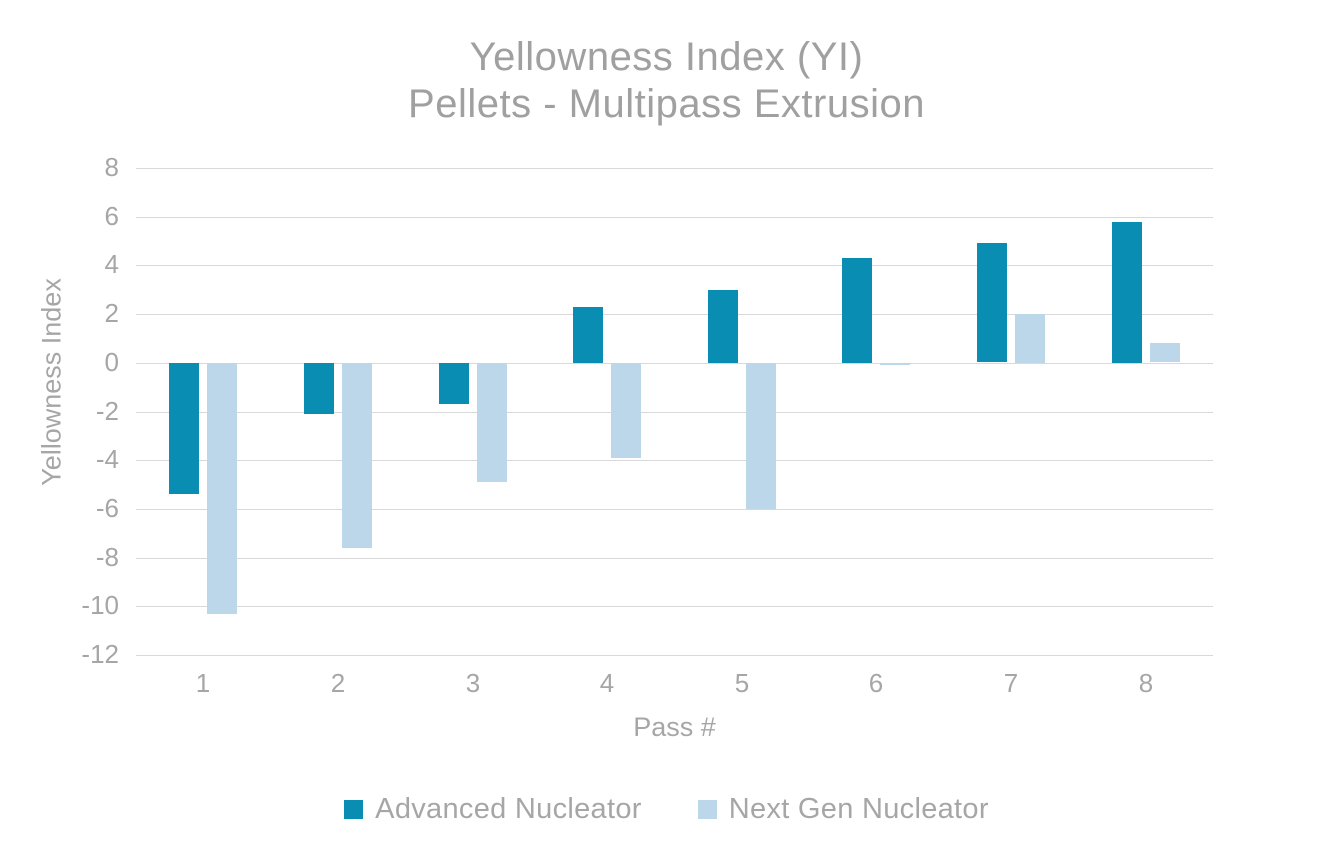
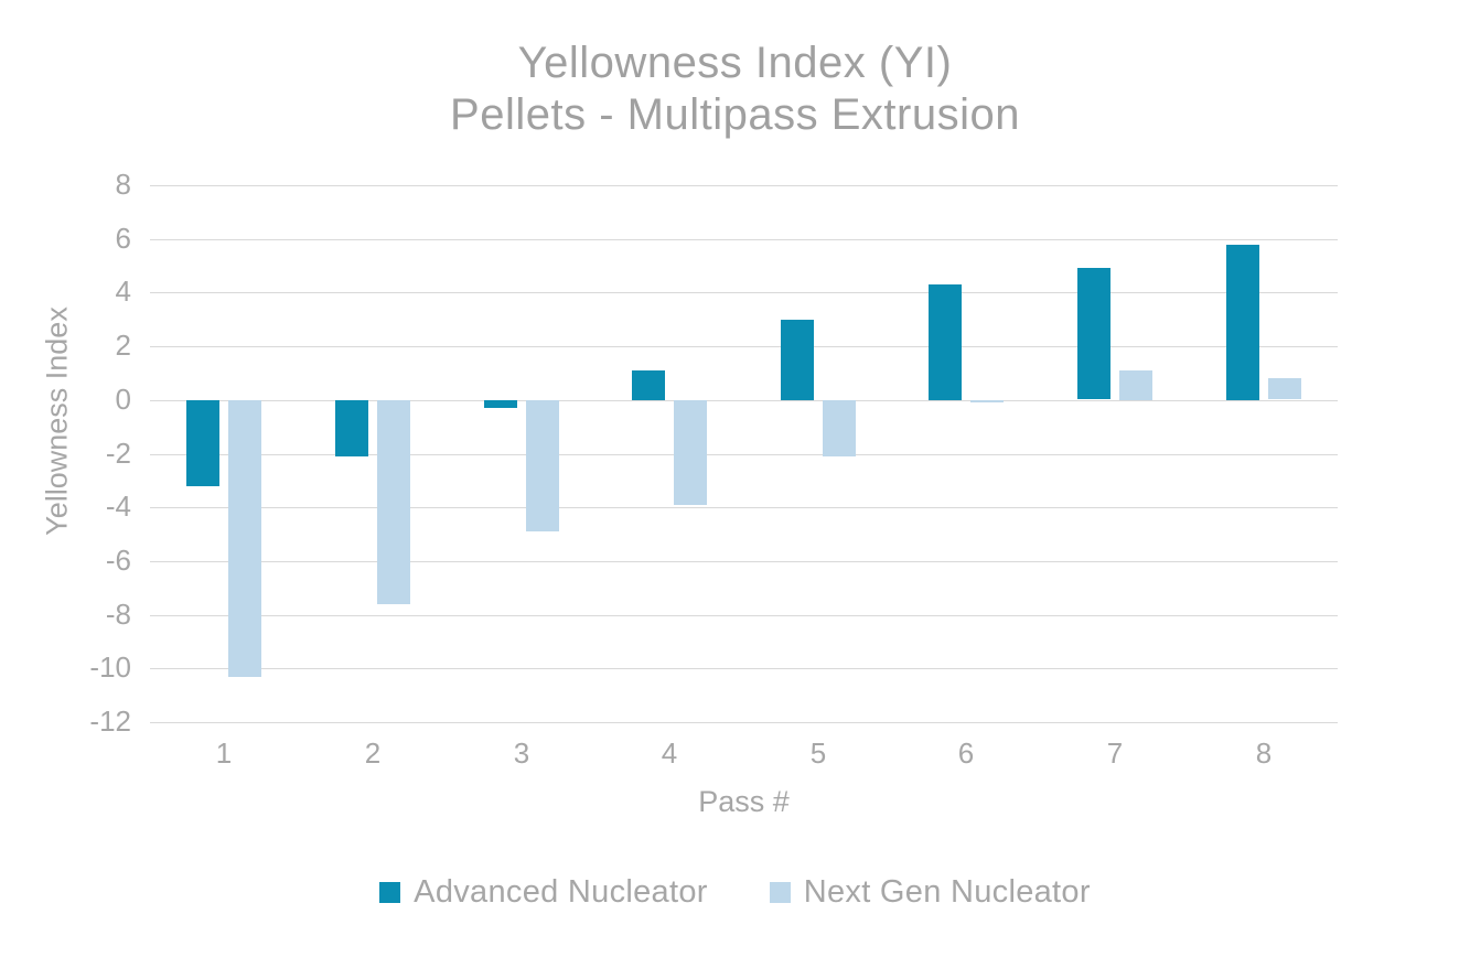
Advanced Nucleator/1: -5.4 -> -3.2
Advanced Nucleator/3: -1.7 -> -0.3
Advanced Nucleator/4: 2.3 -> 1.1
Next Gen Nucleator/5: -6.0 -> -2.1
Next Gen Nucleator/7: 2.0 -> 1.1
